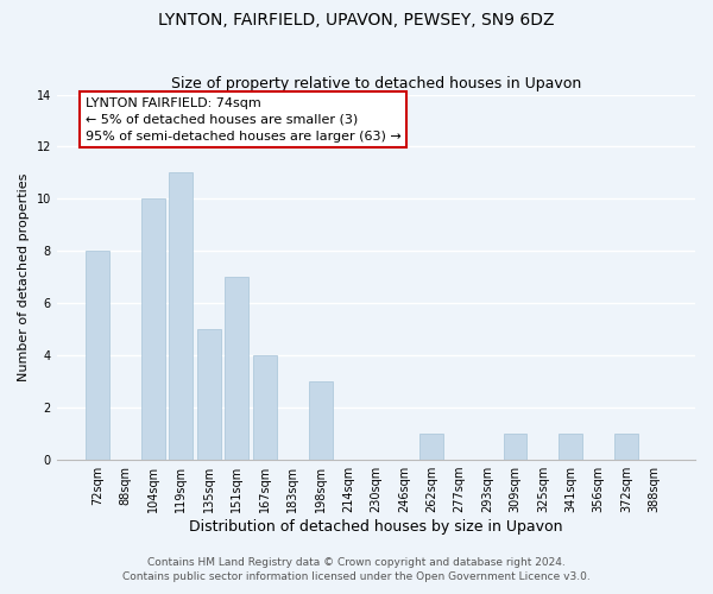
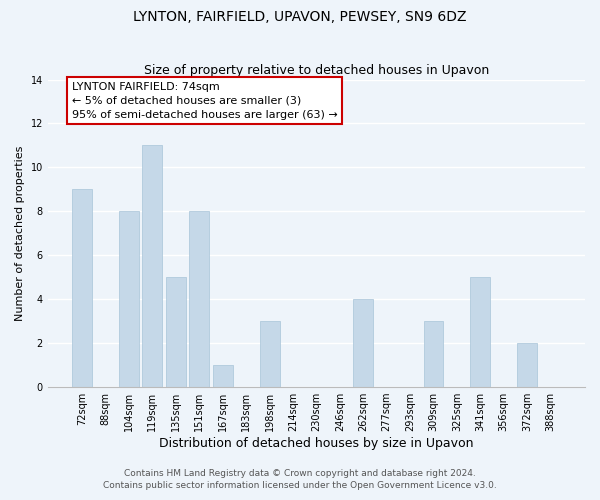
72sqm: 8 -> 9
104sqm: 10 -> 8
151sqm: 7 -> 8
167sqm: 4 -> 1
262sqm: 1 -> 4
309sqm: 1 -> 3
341sqm: 1 -> 5
372sqm: 1 -> 2
